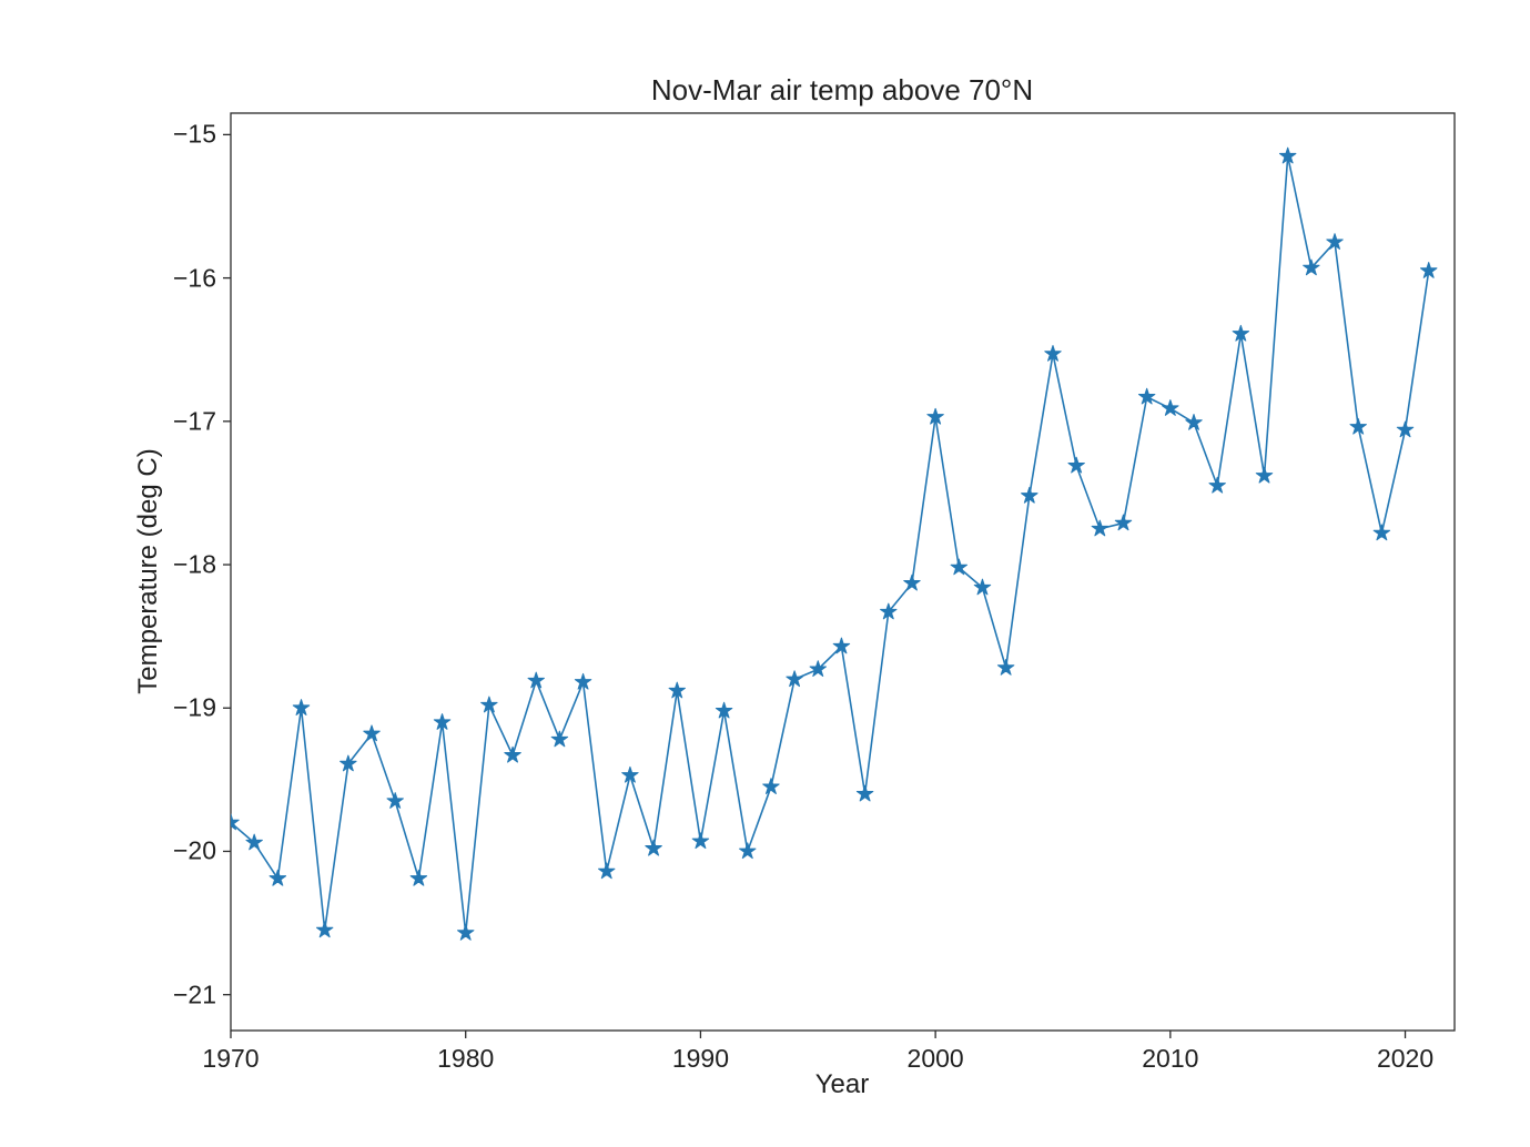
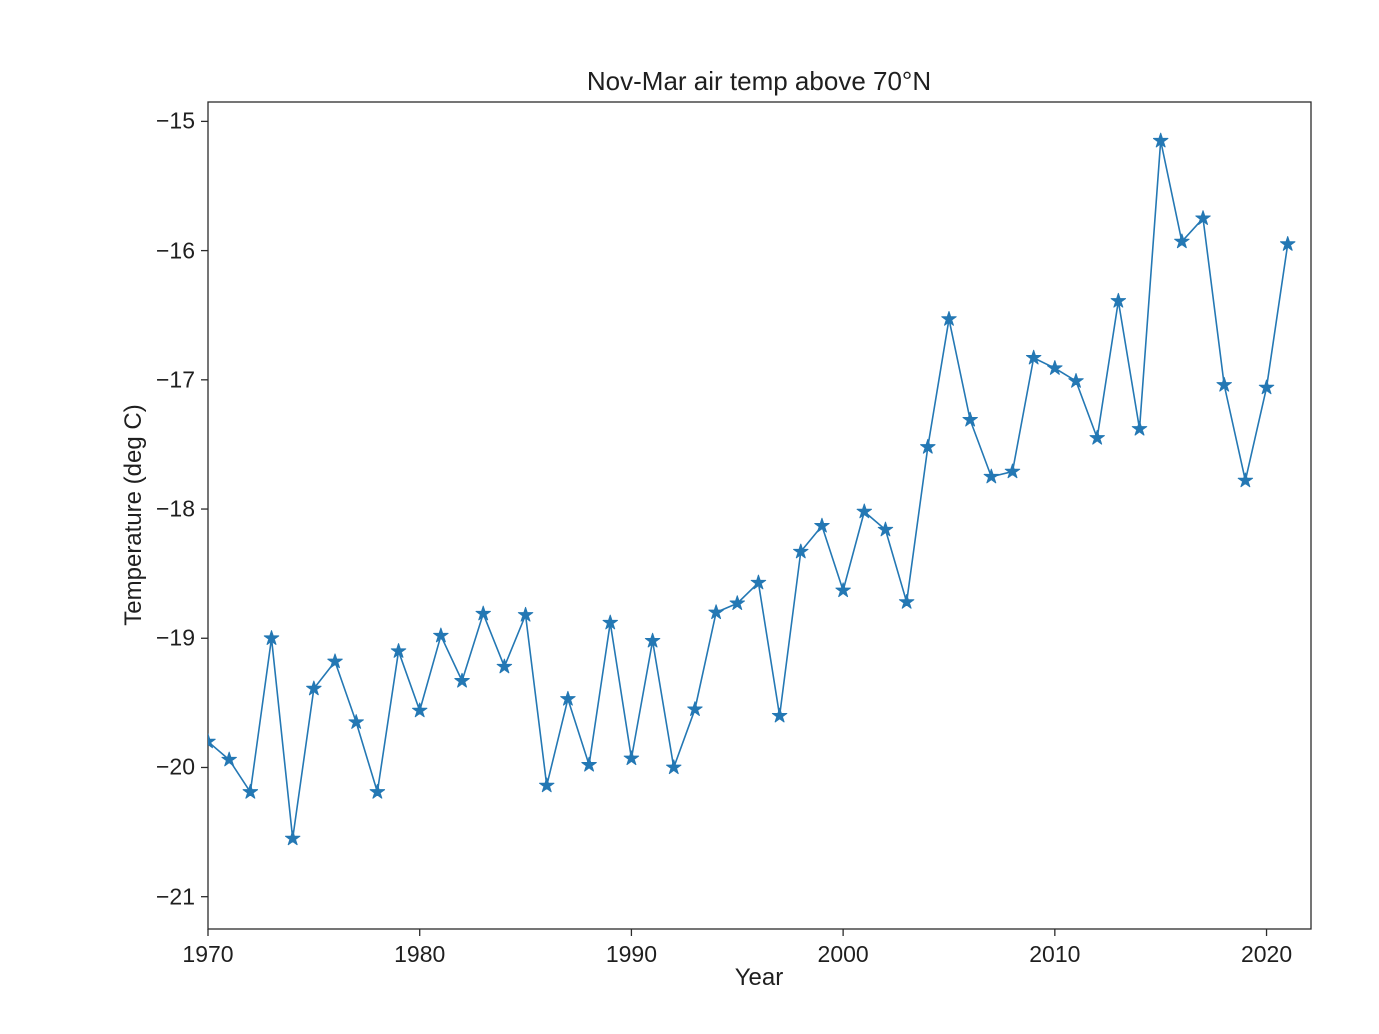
1980: -20.57 -> -19.56
2000: -16.97 -> -18.63
